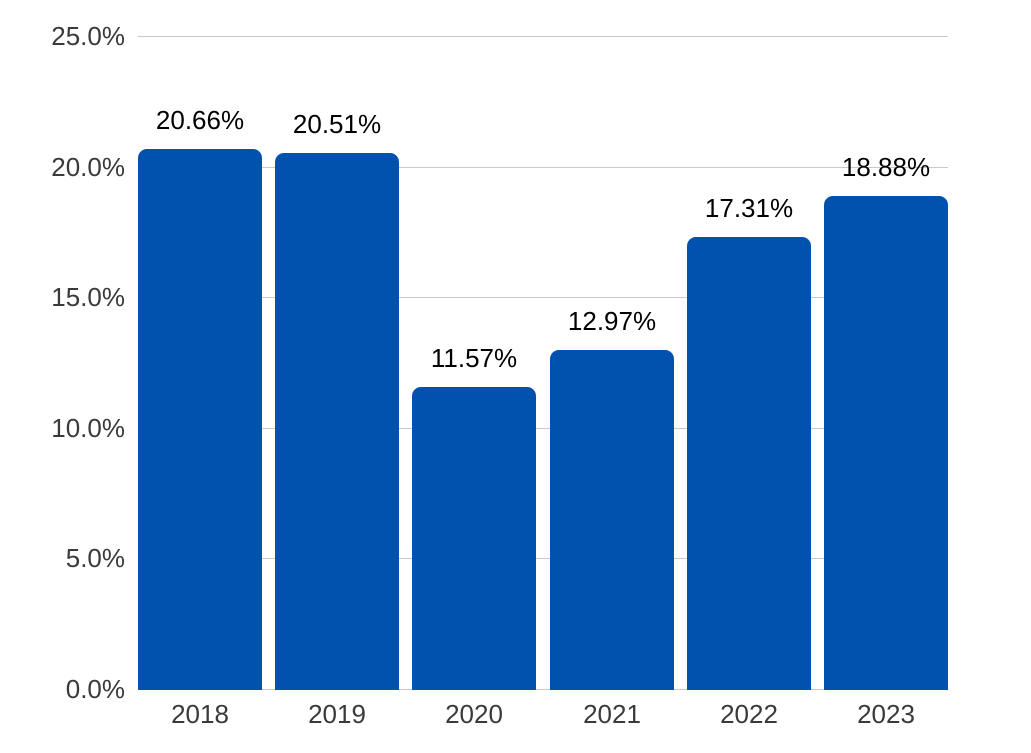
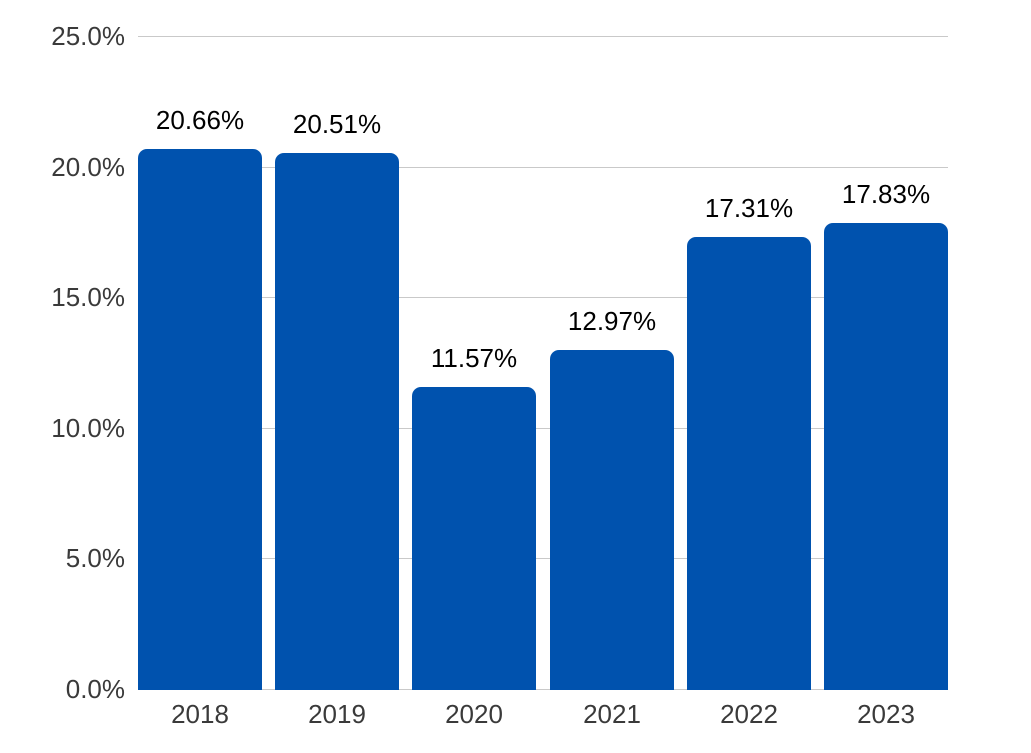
2023: 18.88% -> 17.83%
